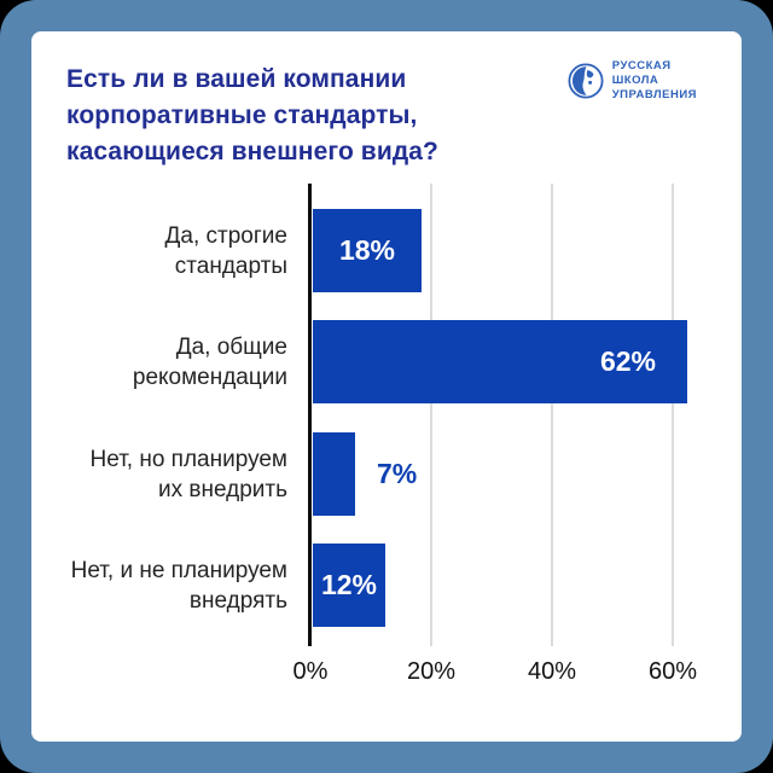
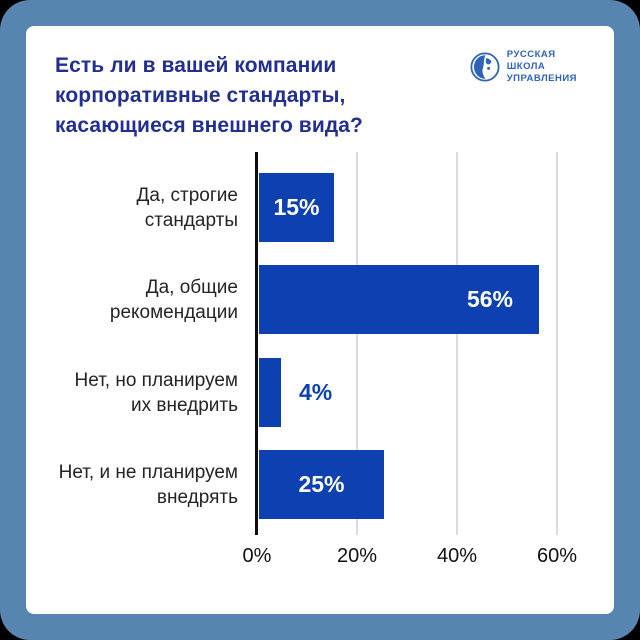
Да, строгие стандарты: 18% -> 15%
Да, общие рекомендации: 62% -> 56%
Нет, но планируем их внедрить: 7% -> 4%
Нет, и не планируем внедрять: 12% -> 25%
